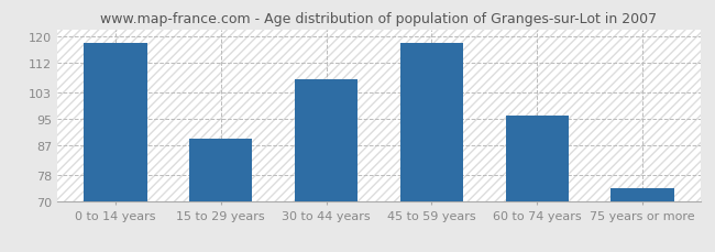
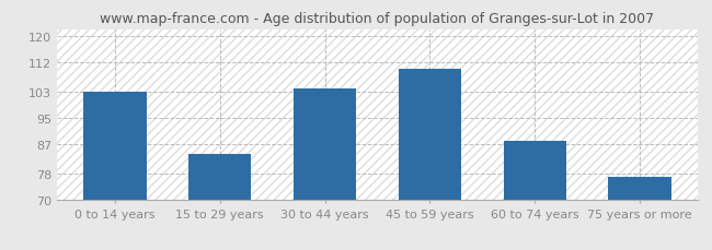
0 to 14 years: 118 -> 103
15 to 29 years: 89 -> 84
30 to 44 years: 107 -> 104
45 to 59 years: 118 -> 110
60 to 74 years: 96 -> 88
75 years or more: 74 -> 77
